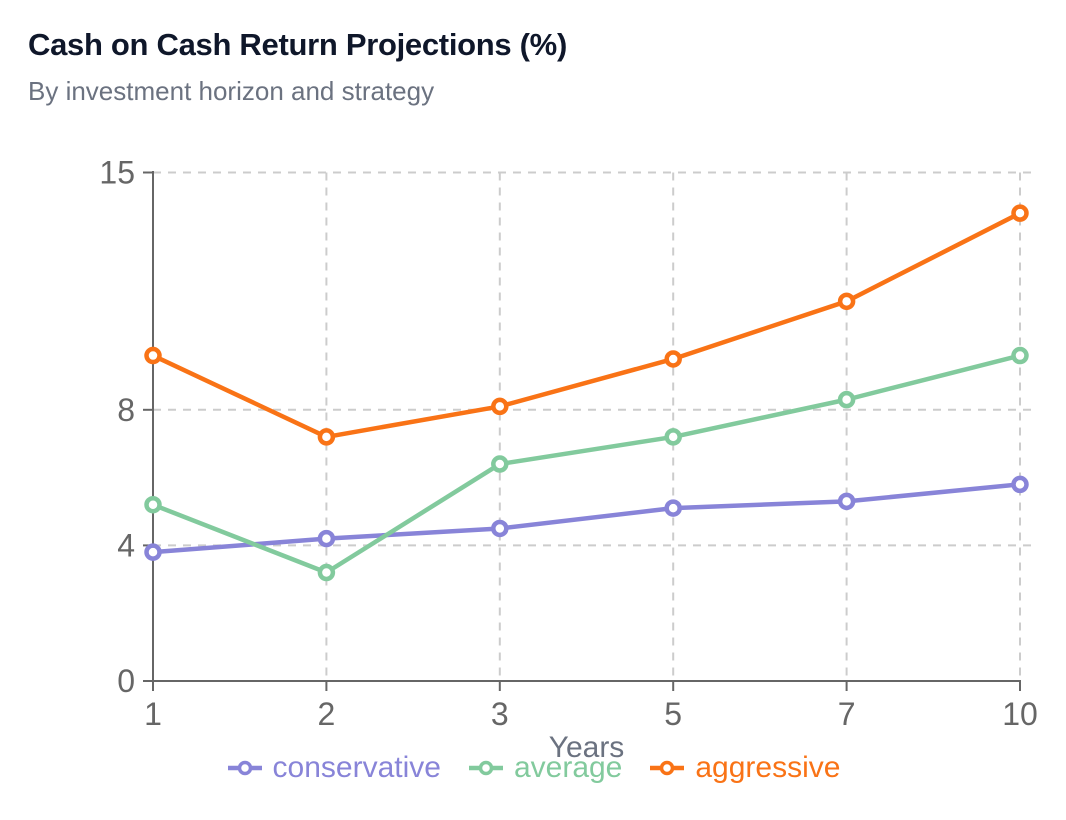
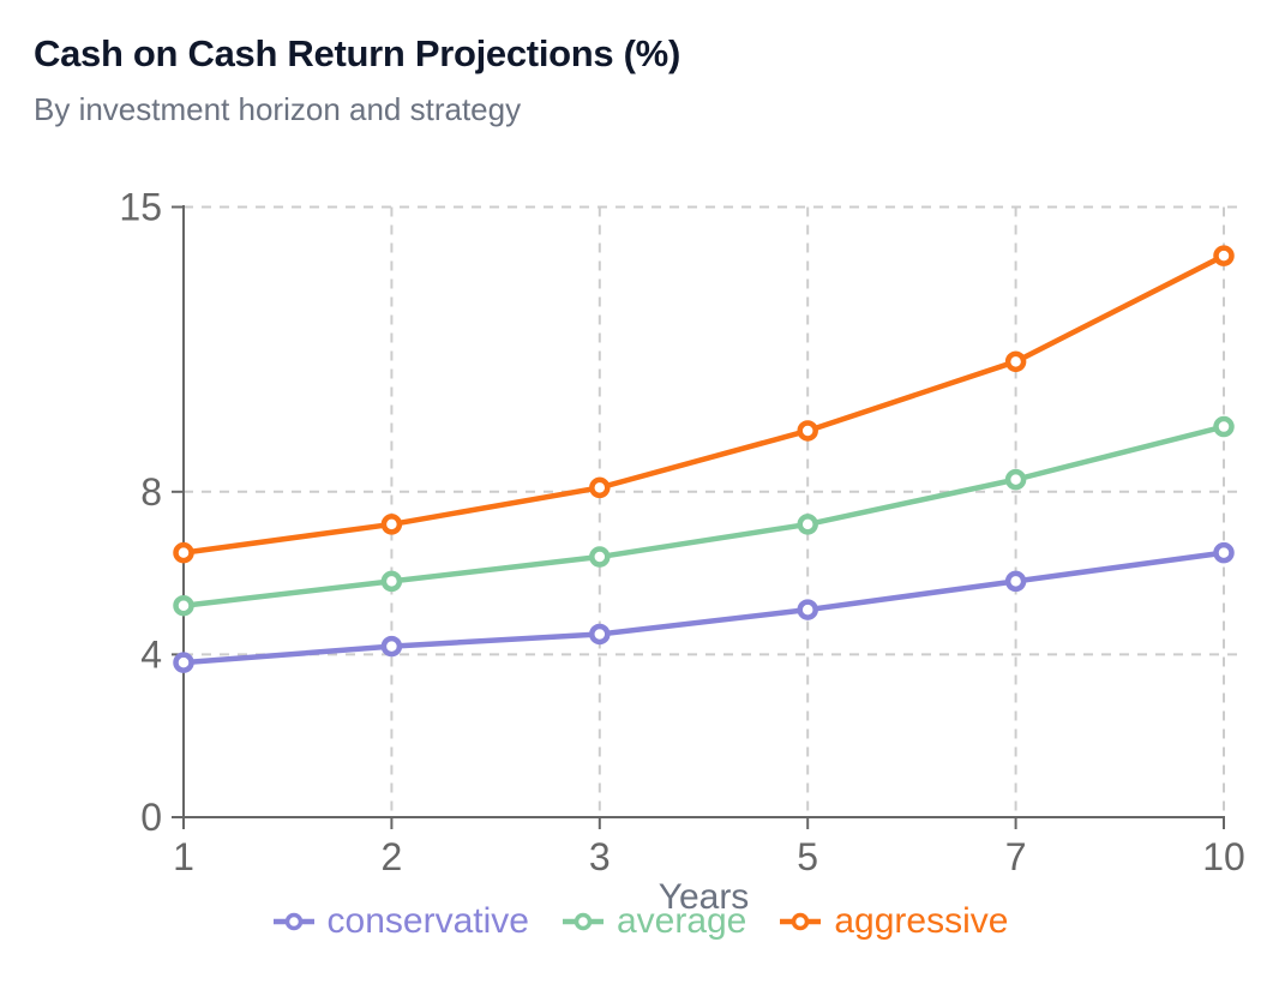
aggressive/1: 9.6 -> 6.5
average/2: 3.2 -> 5.8
conservative/7: 5.3 -> 5.8
conservative/10: 5.8 -> 6.5
